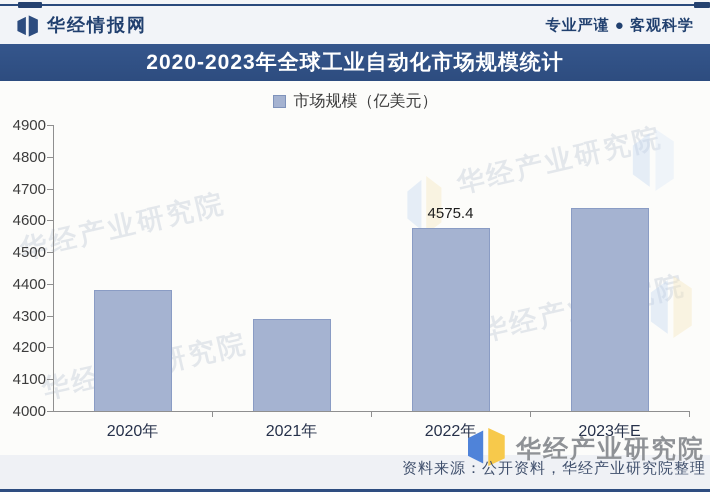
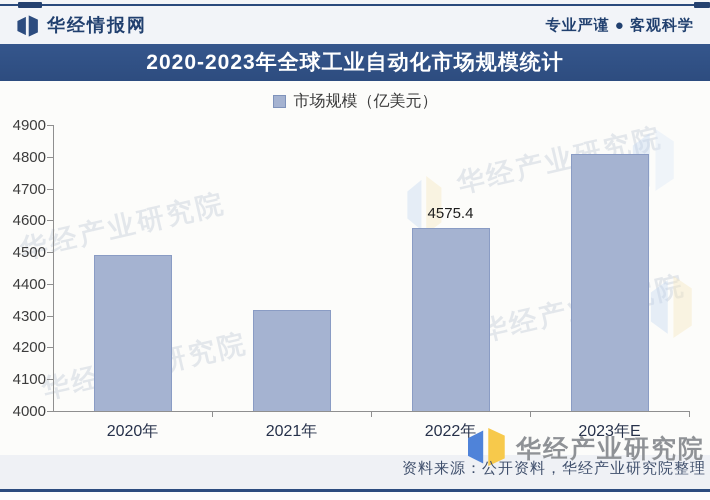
2020年: 4380 -> 4490
2021年: 4290 -> 4320
2023年E: 4640 -> 4810
